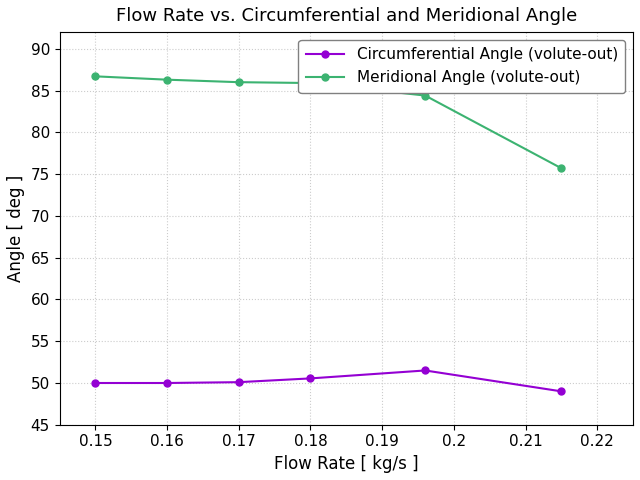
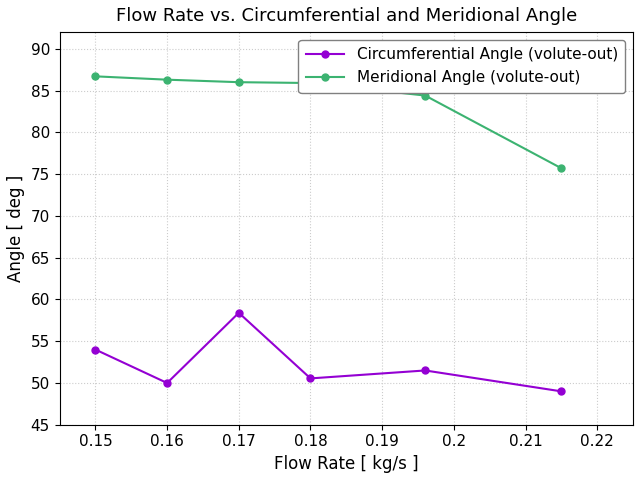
Circumferential Angle (volute-out)/0.15: 50.0 -> 54.0
Circumferential Angle (volute-out)/0.17: 50.1 -> 58.4
